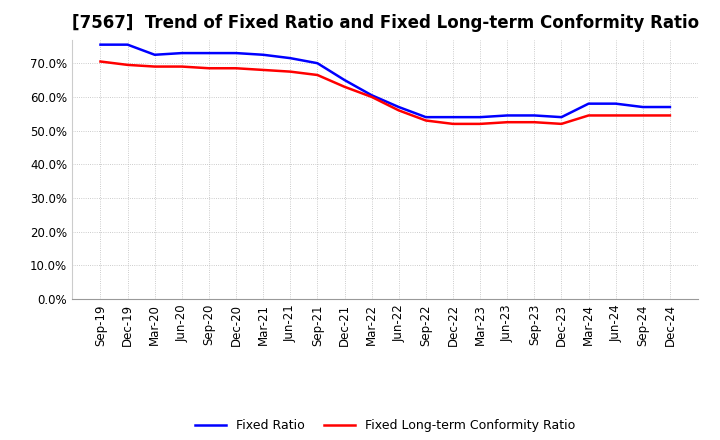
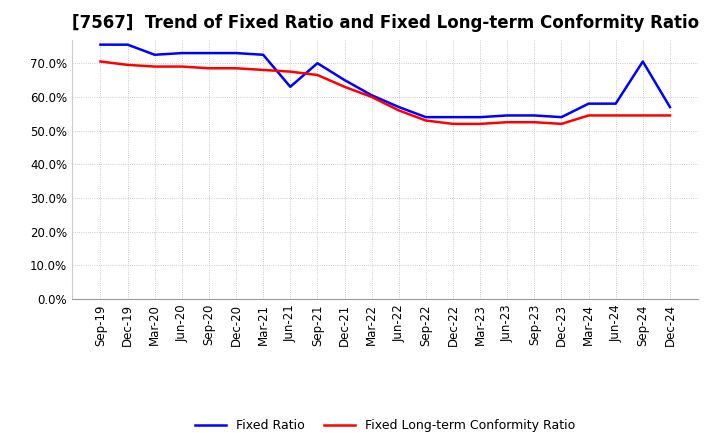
Fixed Ratio/Jun-21: 71.5% -> 63.0%
Fixed Ratio/Sep-24: 57.0% -> 70.5%
